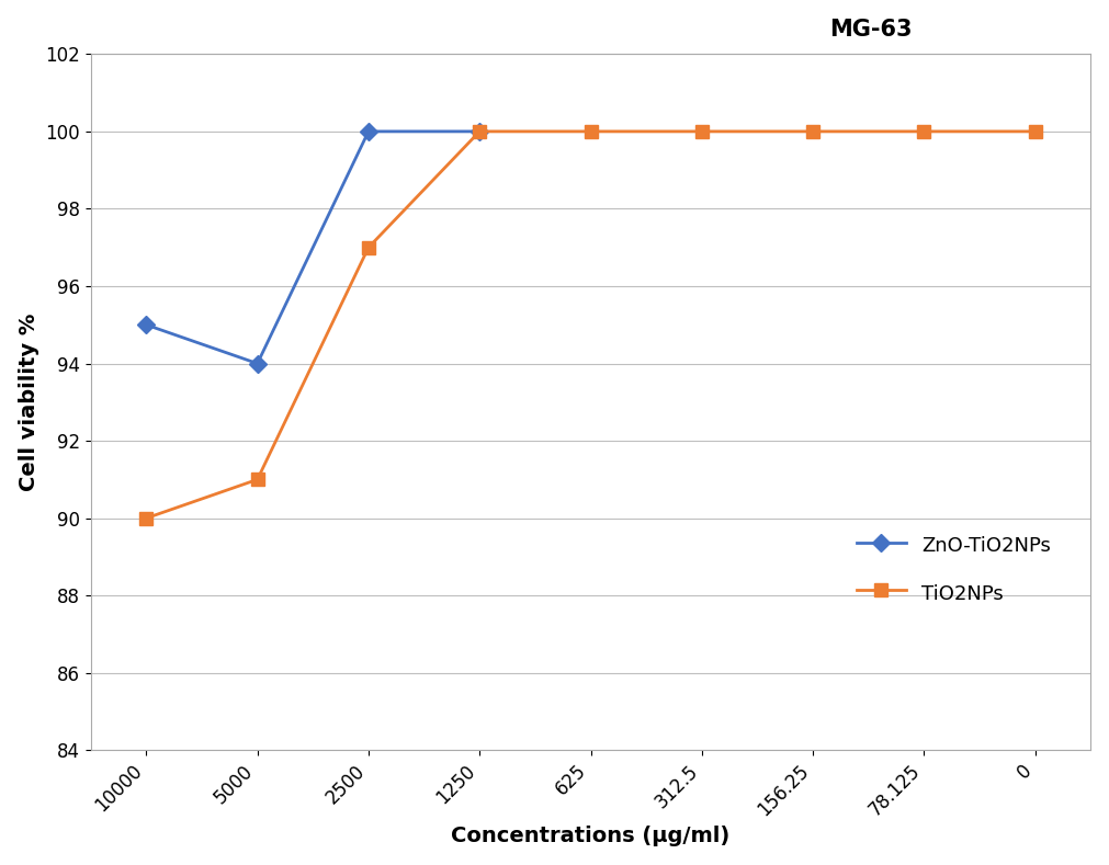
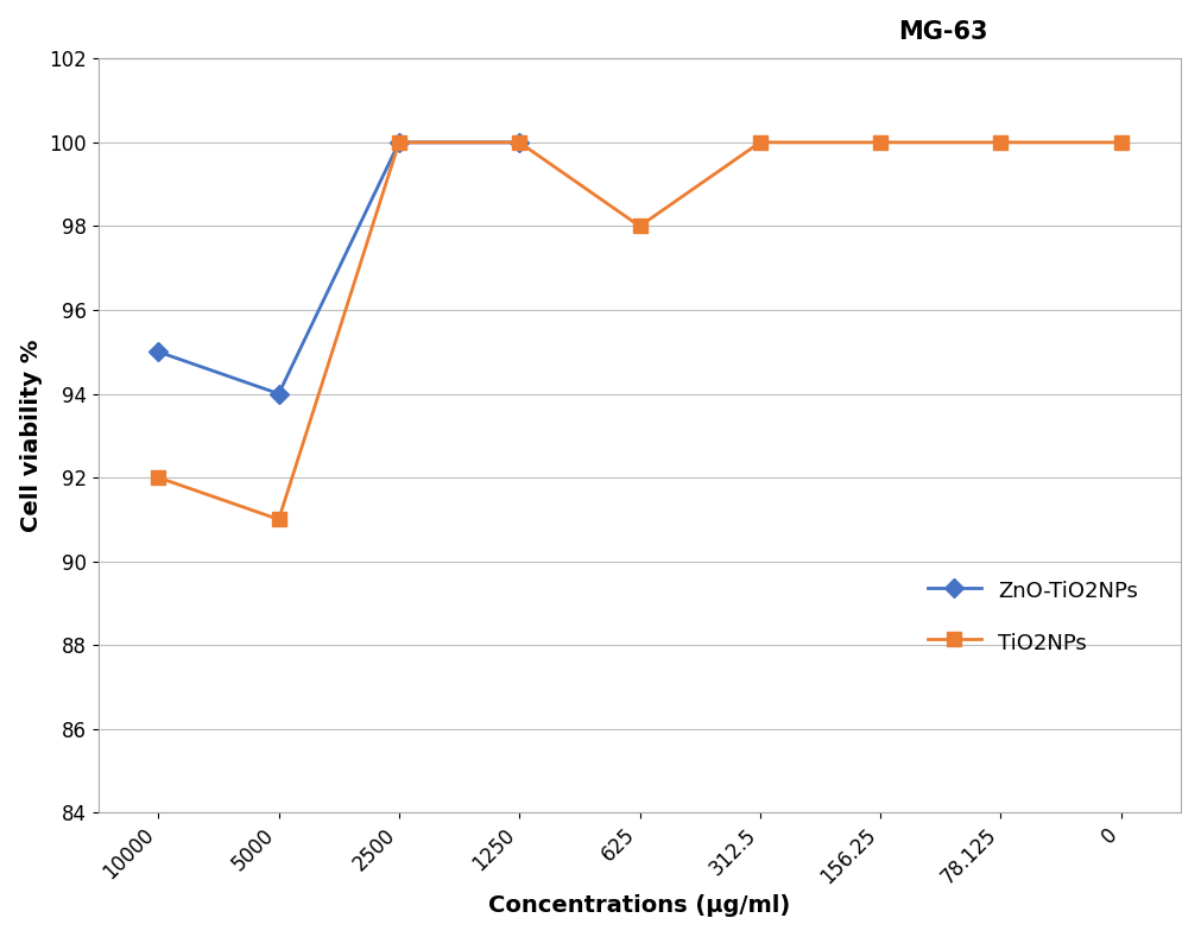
TiO2NPs/10000: 90 -> 92
TiO2NPs/2500: 97 -> 100
TiO2NPs/625: 100 -> 98
